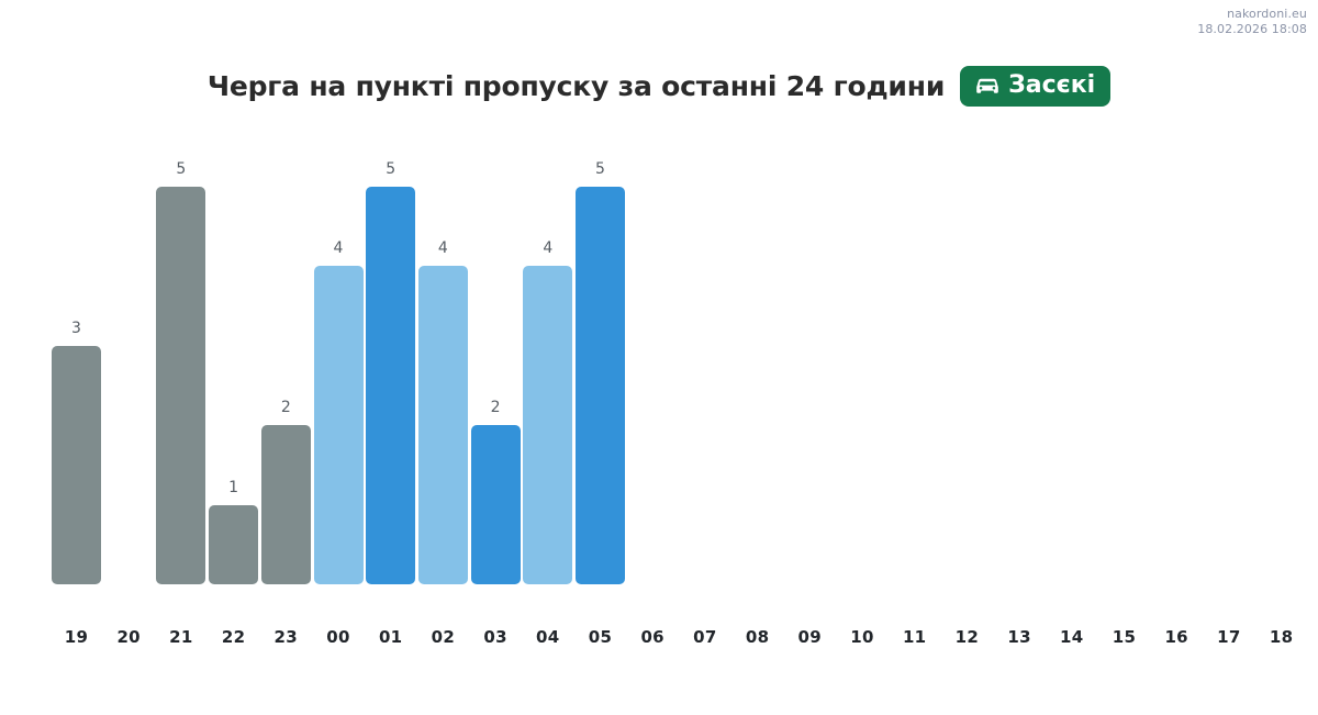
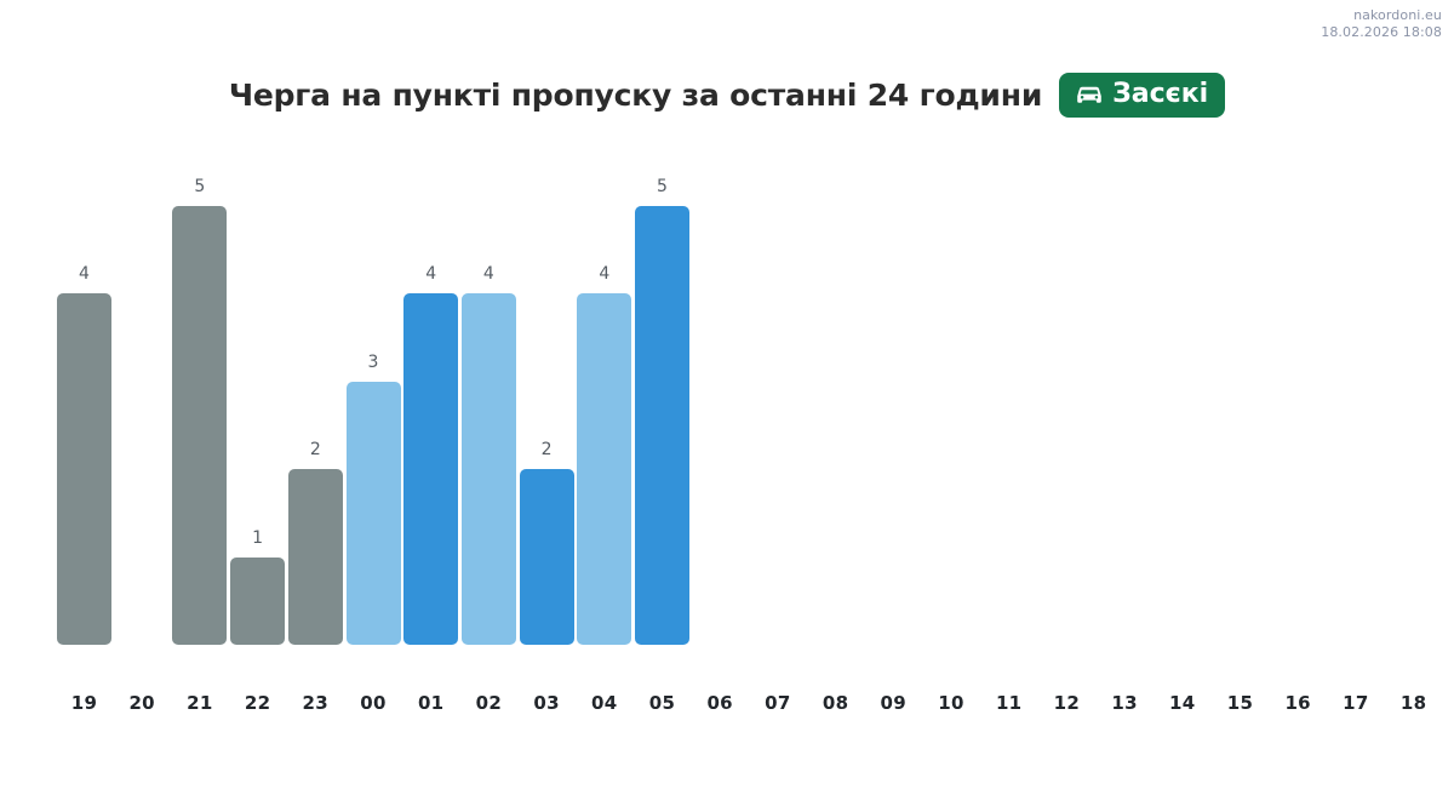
19: 3 -> 4
00: 4 -> 3
01: 5 -> 4
